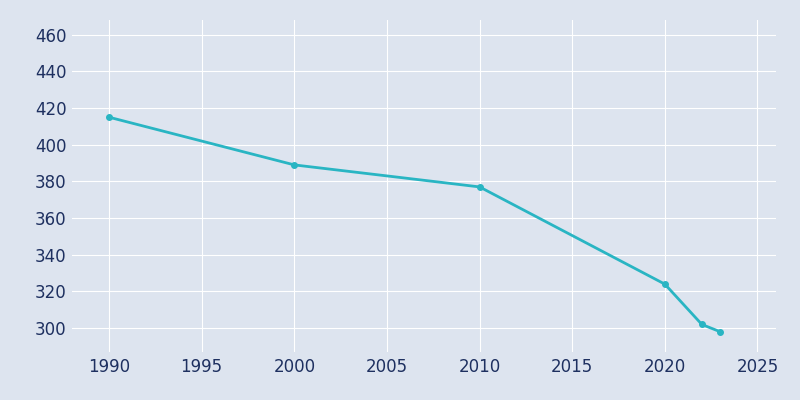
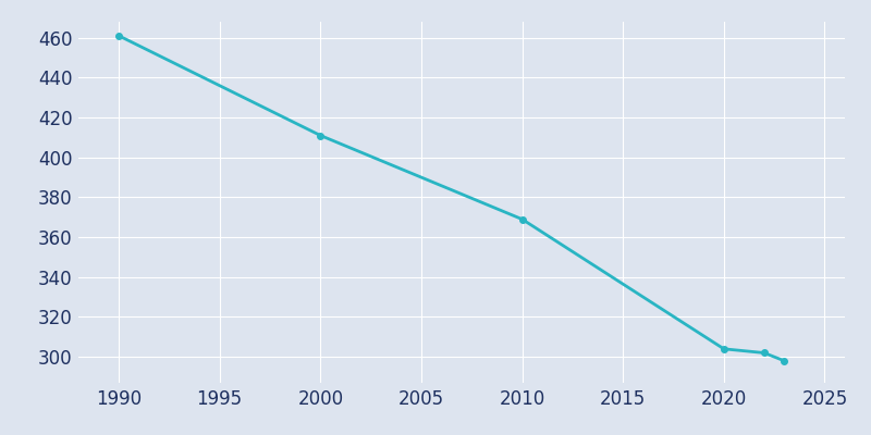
1990: 415 -> 461
2000: 389 -> 411
2010: 377 -> 369
2020: 324 -> 304
